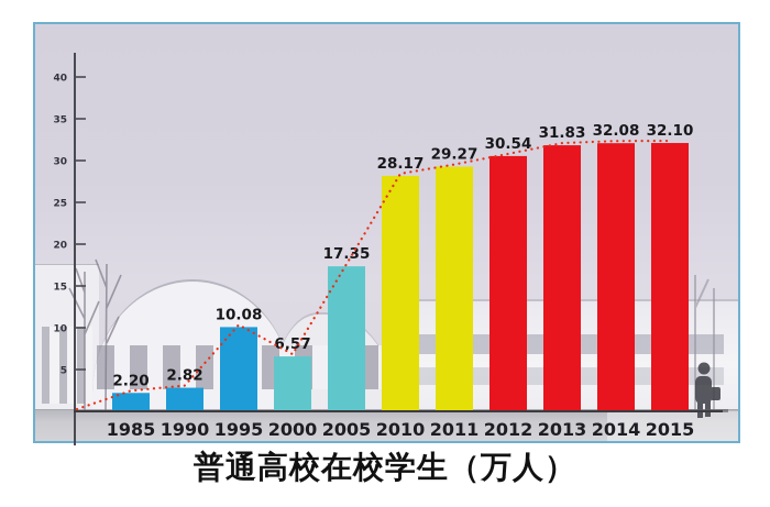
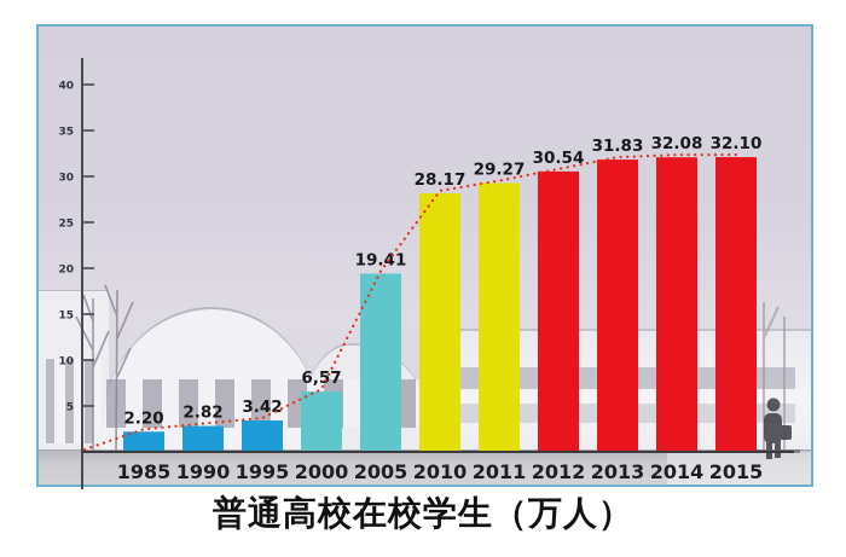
1995: 10.08 -> 3.42
2005: 17.35 -> 19.41
